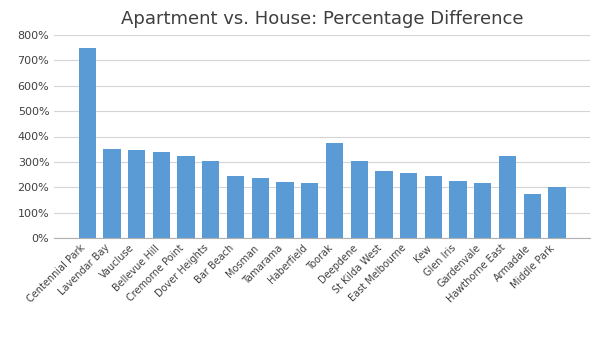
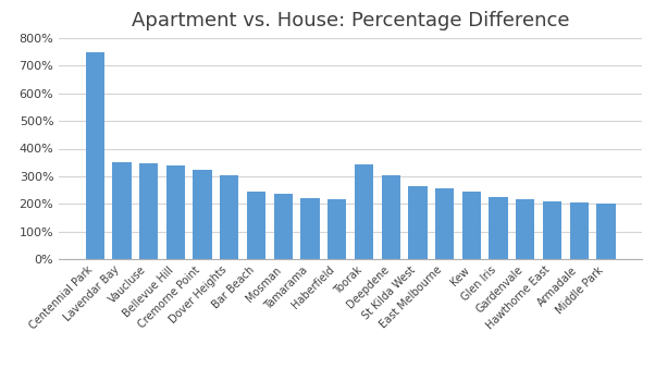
Toorak: 375% -> 343%
Hawthorne East: 325% -> 210%
Armadale: 175% -> 206%
